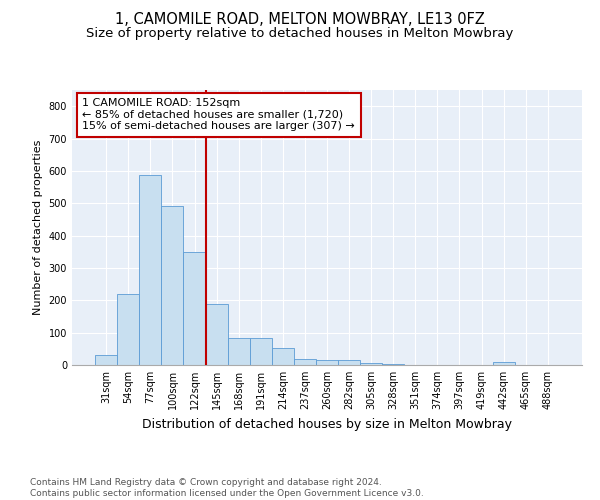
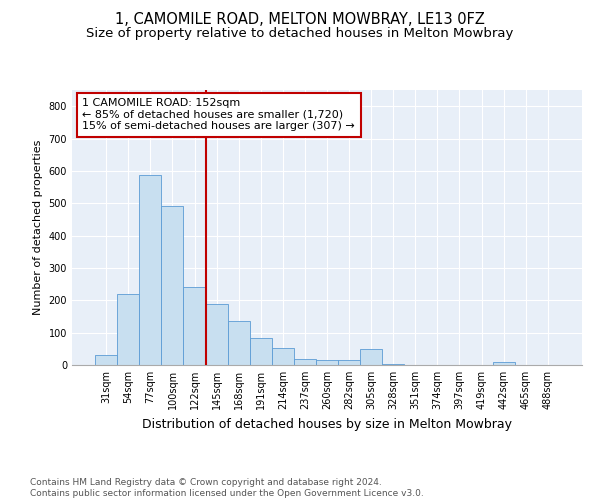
122sqm: 350 -> 240
168sqm: 83 -> 135
305sqm: 7 -> 50
